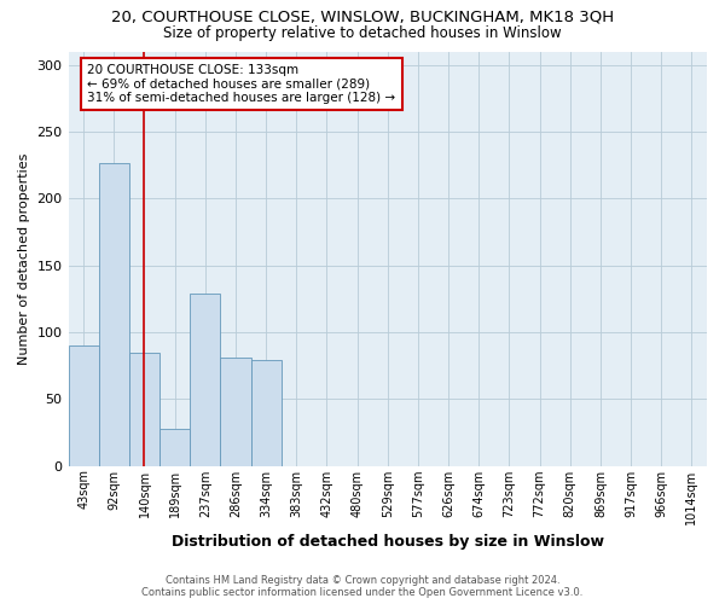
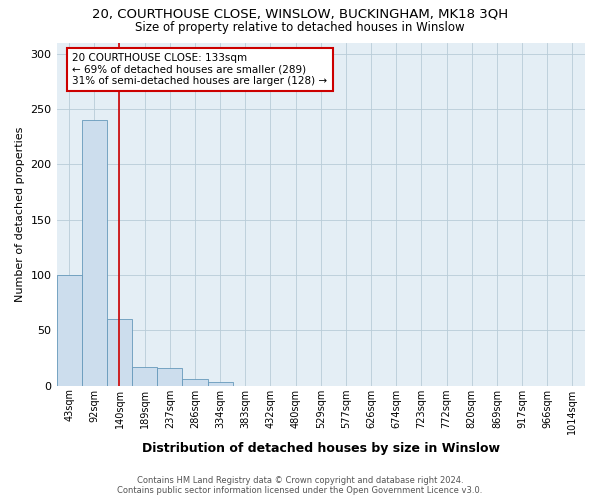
43sqm: 90 -> 100
92sqm: 226 -> 240
140sqm: 85 -> 60
189sqm: 28 -> 17
237sqm: 129 -> 16
286sqm: 81 -> 6
334sqm: 79 -> 3
